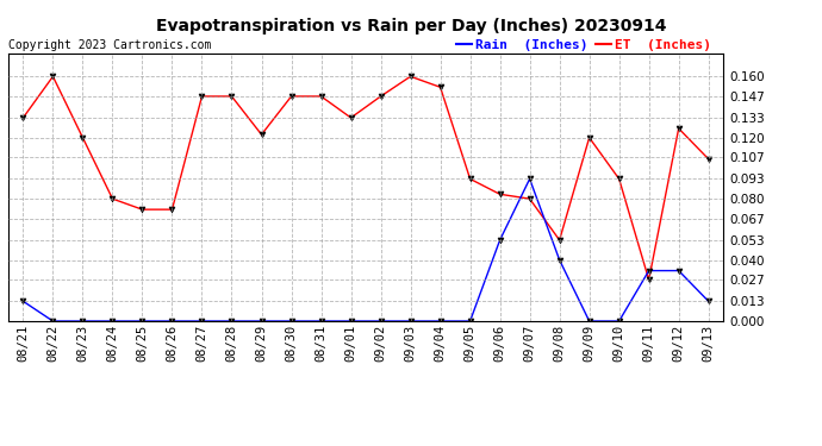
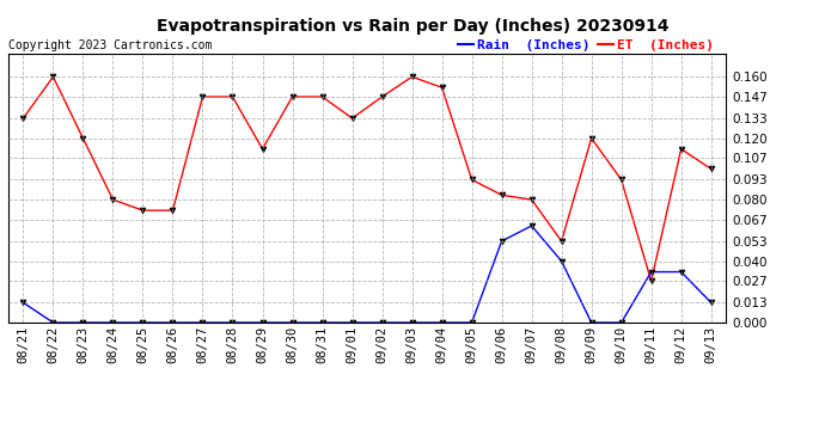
ET (Inches)/08/29: 0.122 -> 0.113
Rain (Inches)/09/07: 0.093 -> 0.063
ET (Inches)/09/12: 0.126 -> 0.113
ET (Inches)/09/13: 0.106 -> 0.100
